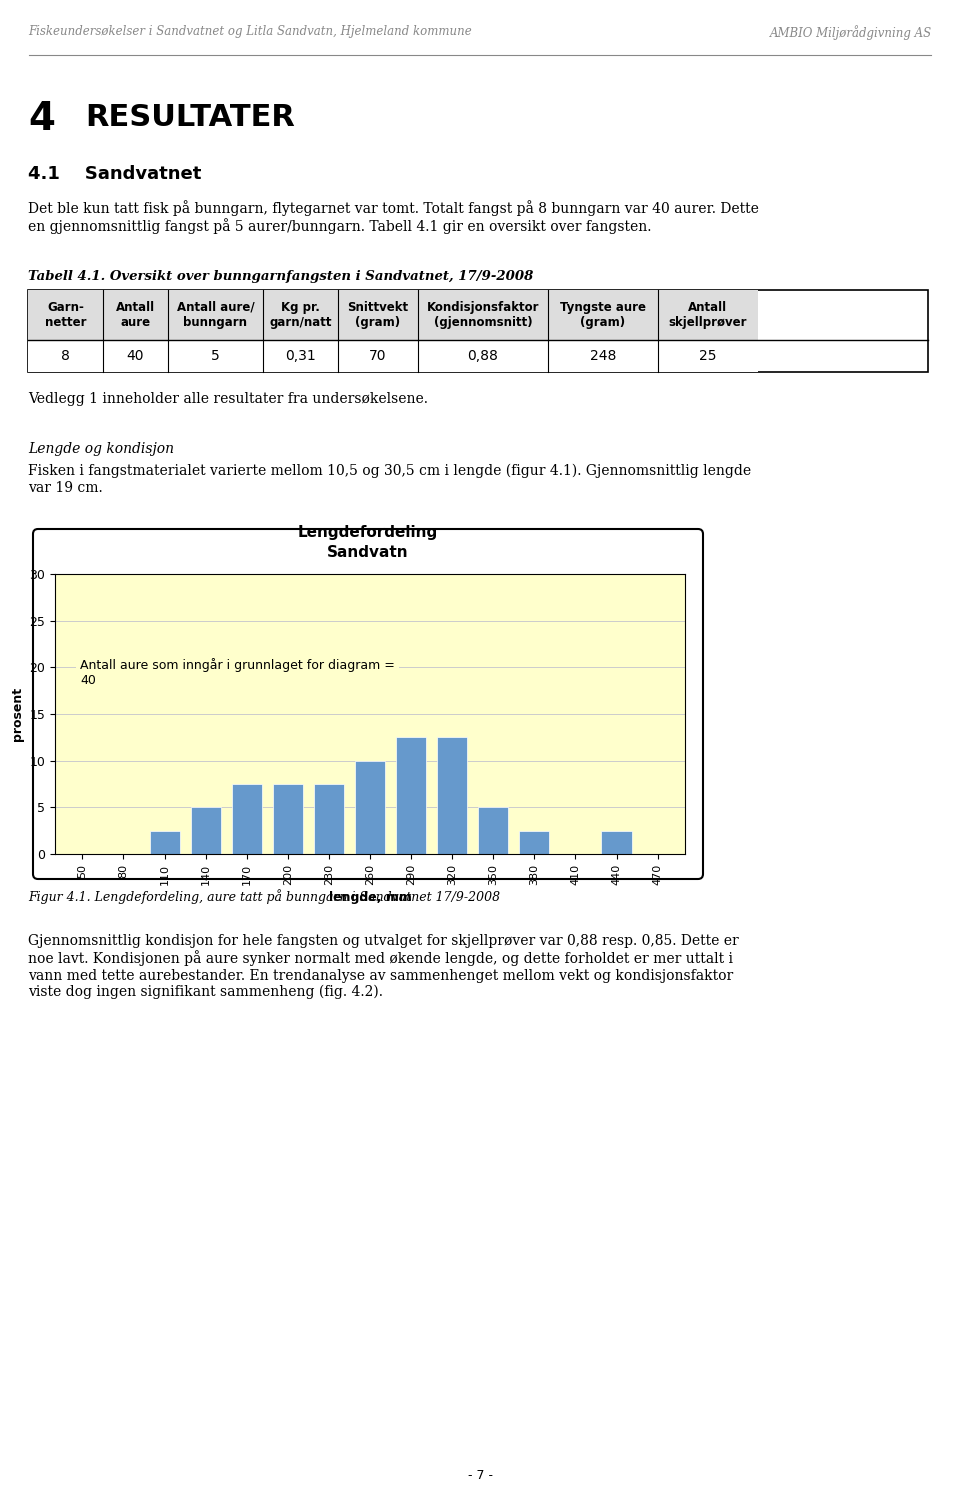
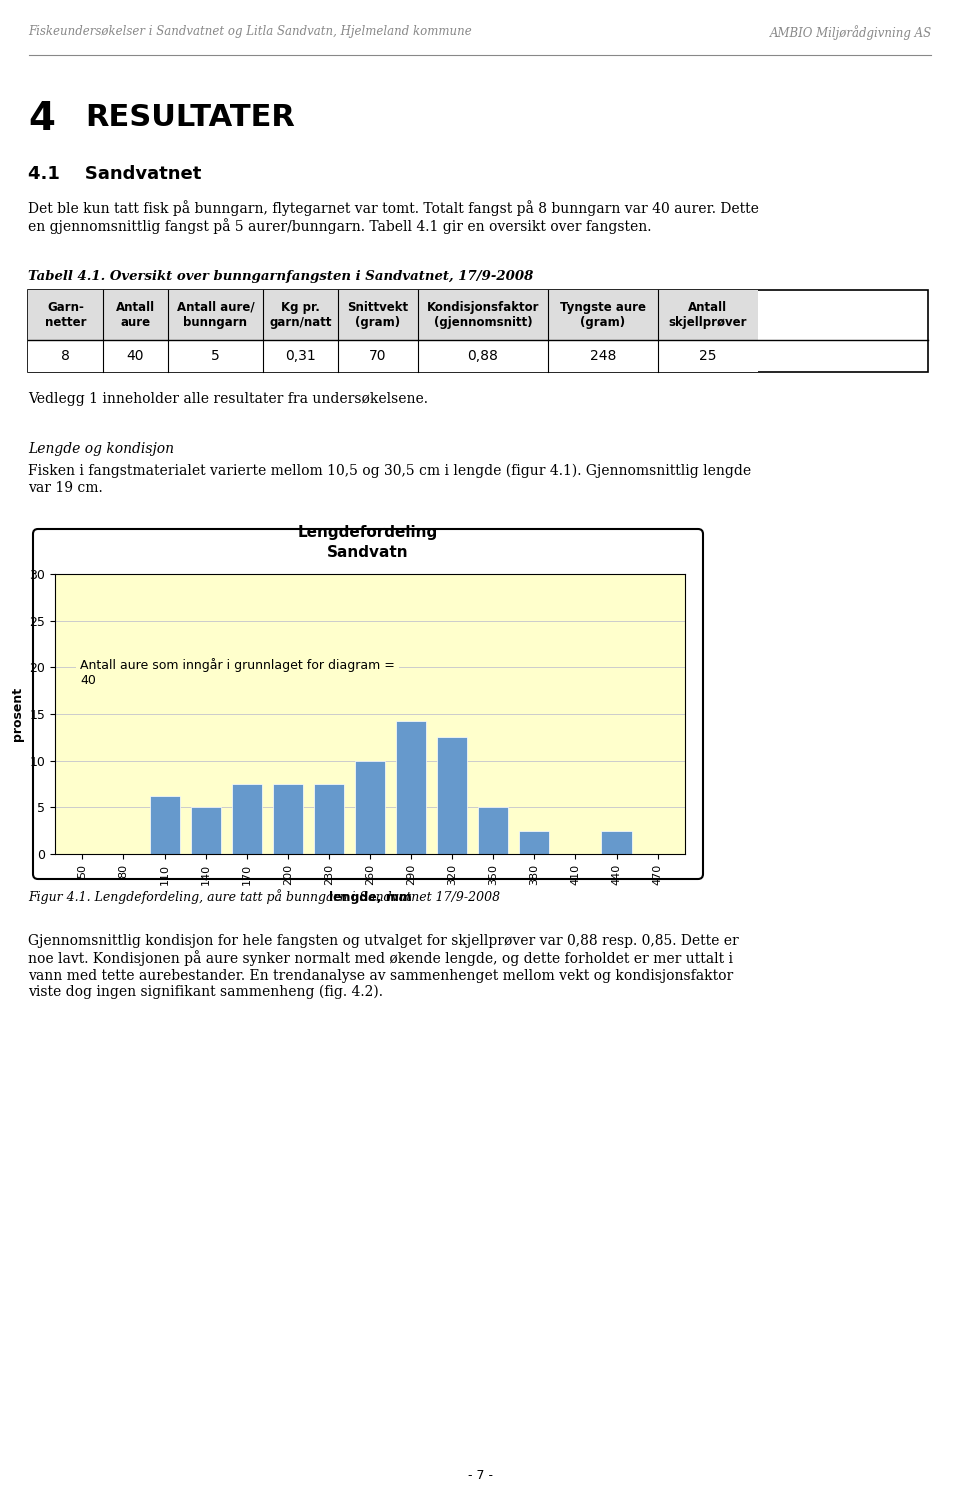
110: 2.5 -> 6.2
290: 12.5 -> 14.2
